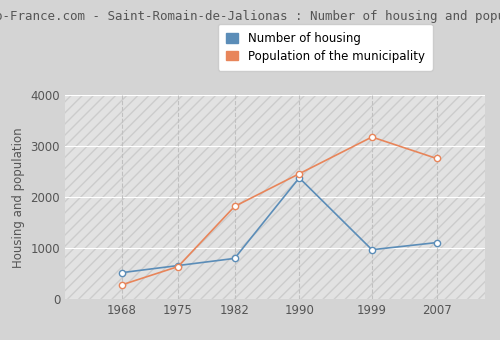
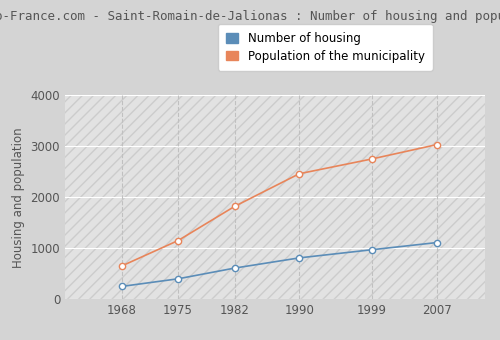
Number of housing/1968: 520 -> 250
Population of the municipality/1968: 280 -> 650
Number of housing/1975: 660 -> 400
Population of the municipality/1975: 640 -> 1150
Number of housing/1982: 800 -> 610
Number of housing/1990: 2380 -> 810
Population of the municipality/1999: 3180 -> 2750
Population of the municipality/2007: 2760 -> 3030
